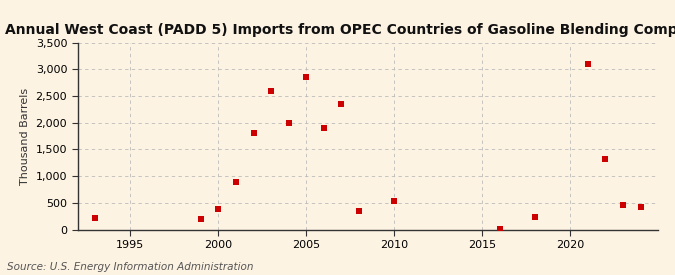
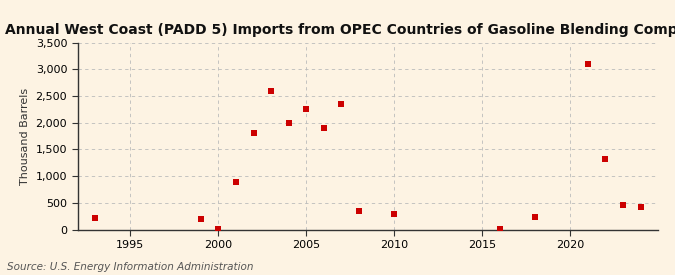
2000: 380 -> 20
2005: 2,860 -> 2,250
2010: 540 -> 300
